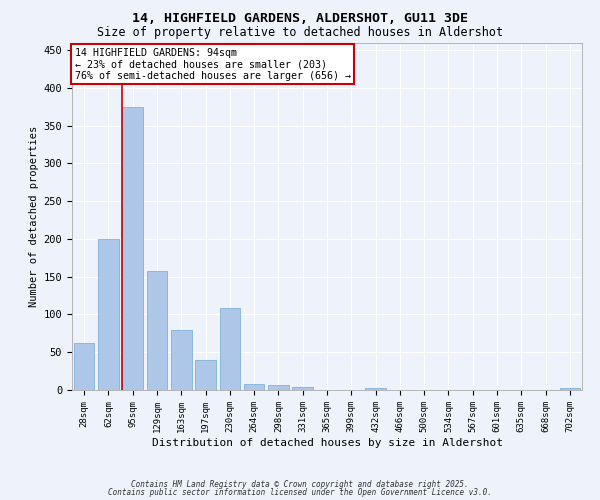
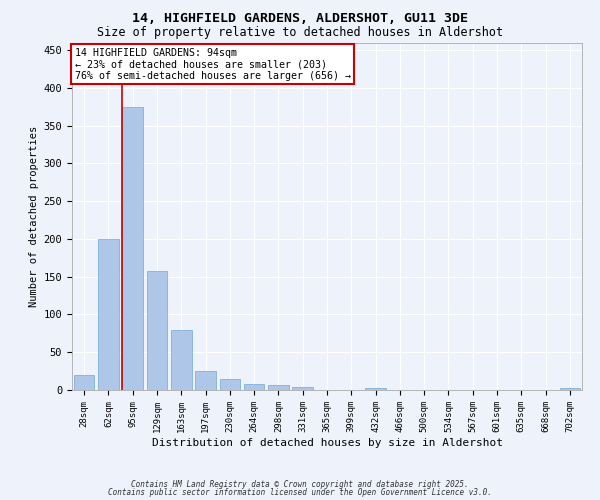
28sqm: 62 -> 20
197sqm: 40 -> 25
230sqm: 108 -> 15
